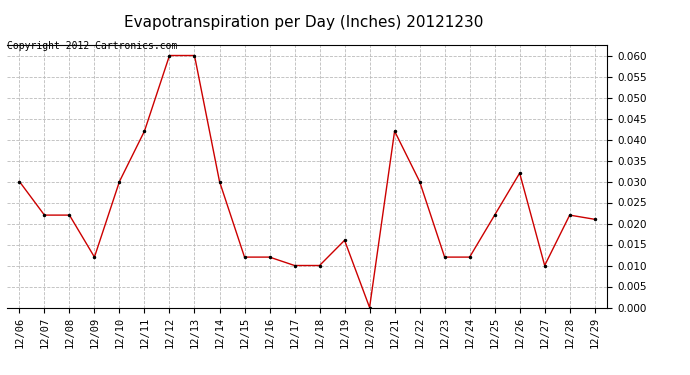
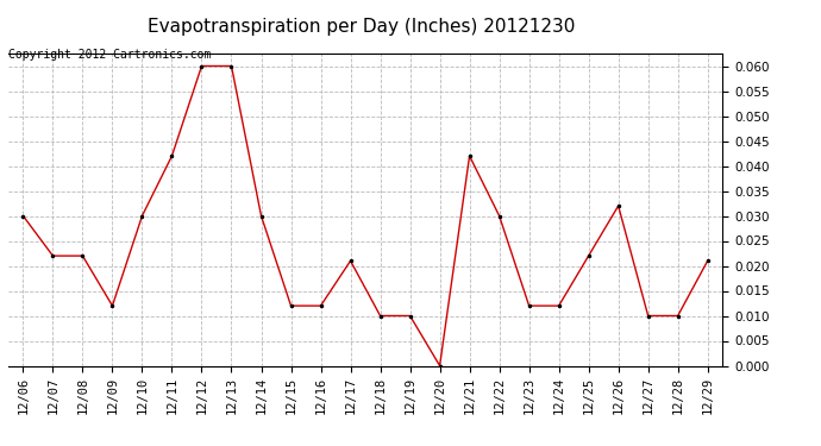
12/17: 0.010 -> 0.021
12/19: 0.016 -> 0.010
12/28: 0.022 -> 0.010
